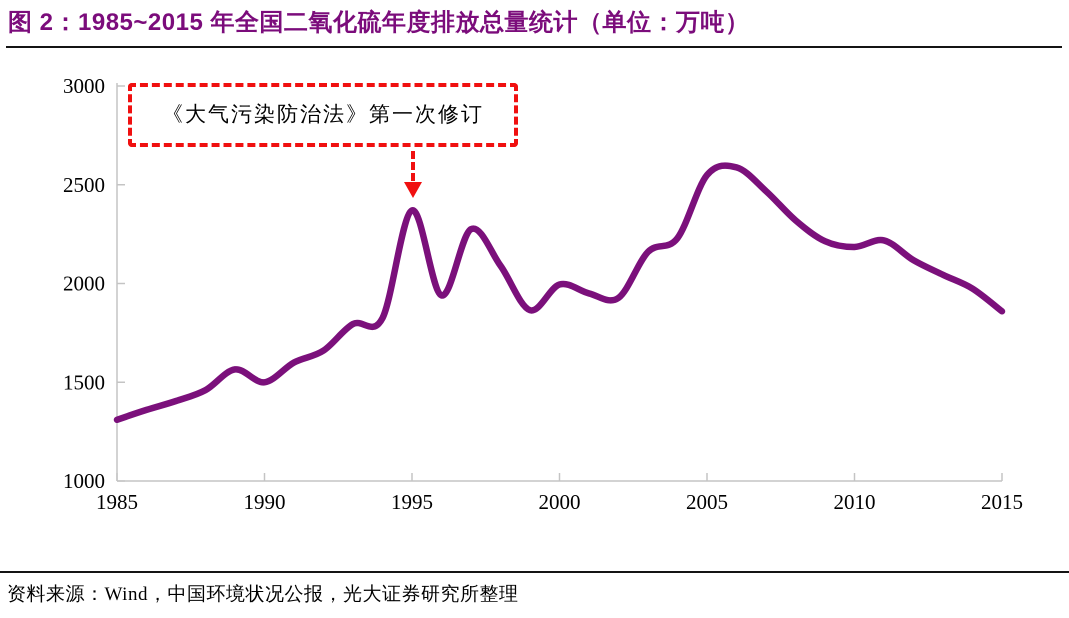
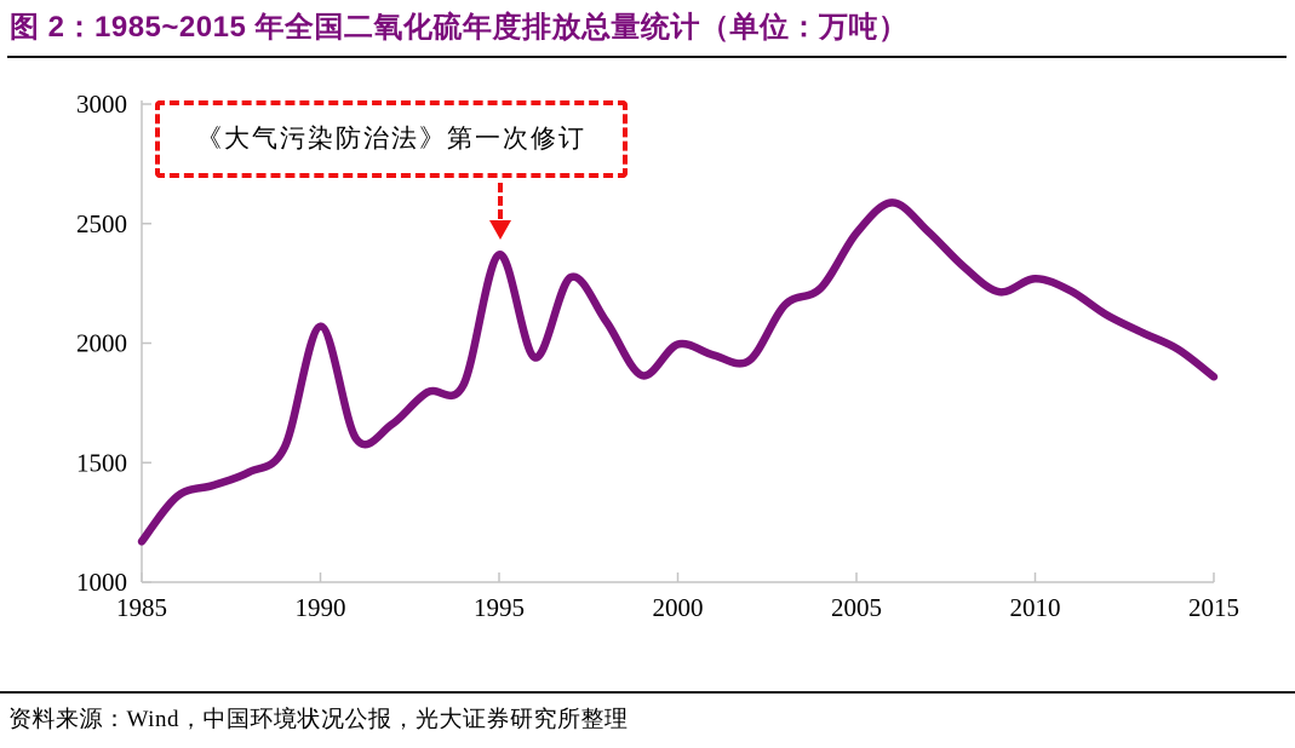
1985: 1310 -> 1170
1990: 1500 -> 2070
2005: 2550 -> 2460
2010: 2180 -> 2270
